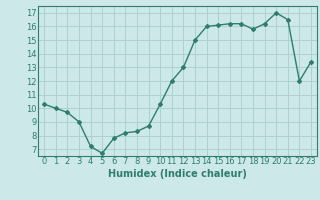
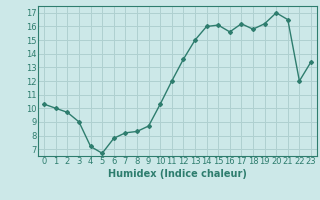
12: 13.0 -> 13.6
16: 16.2 -> 15.6
